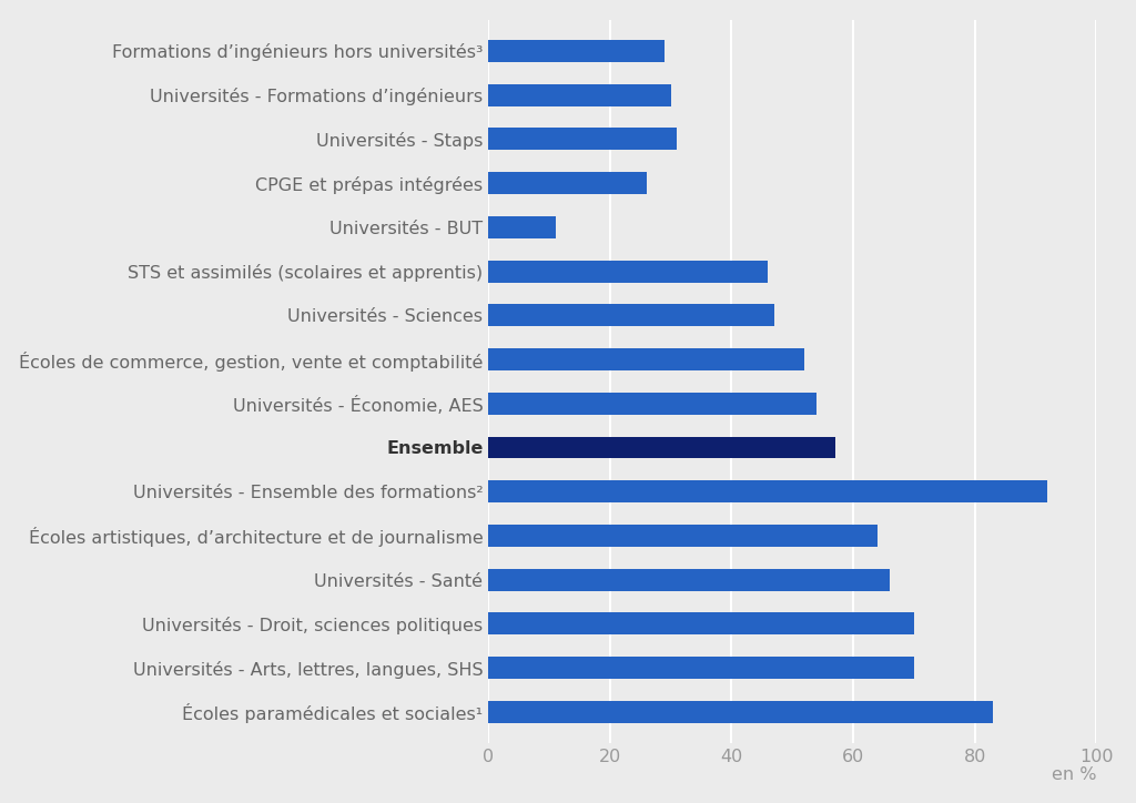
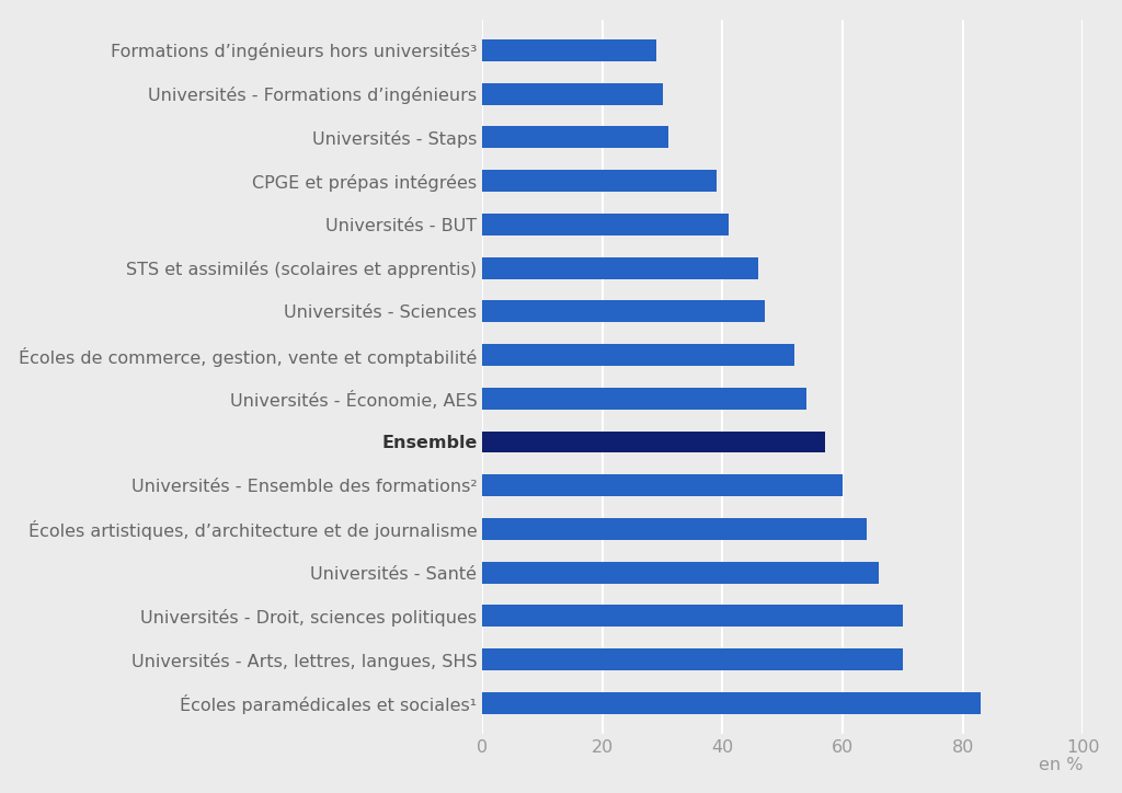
CPGE et prépas intégrées: 26 -> 39
Universités - BUT: 11 -> 41
Universités - Ensemble des formations²: 92 -> 60
